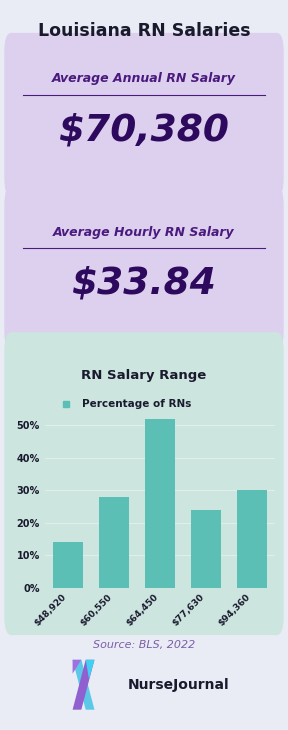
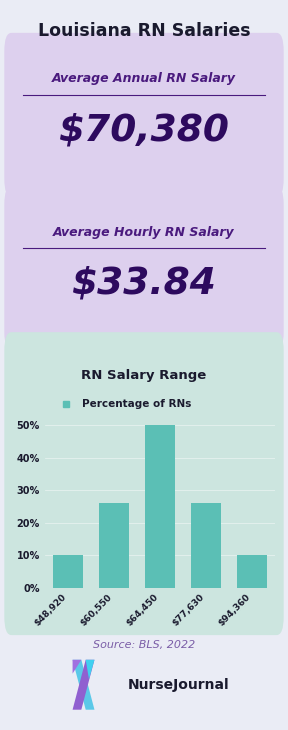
$48,920: 14% -> 10%
$60,550: 28% -> 26%
$64,450: 52% -> 50%
$77,630: 24% -> 26%
$94,360: 30% -> 10%
